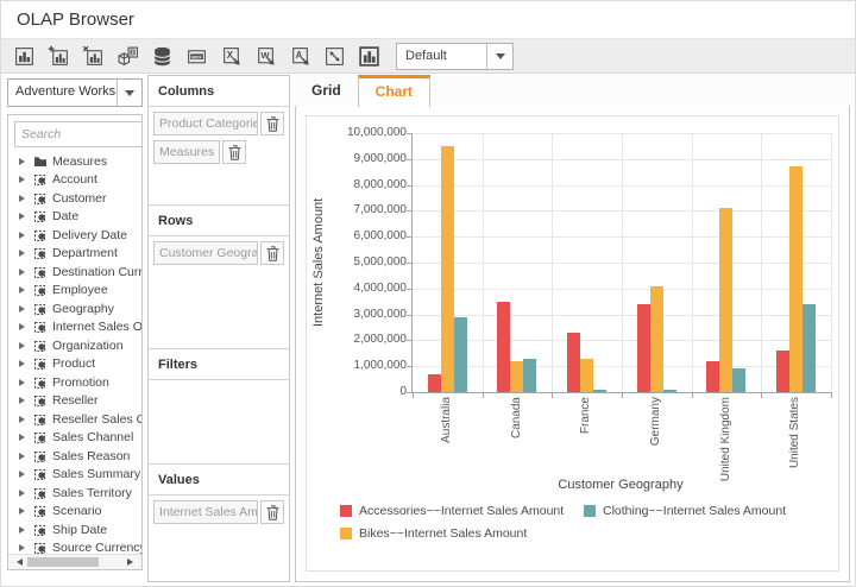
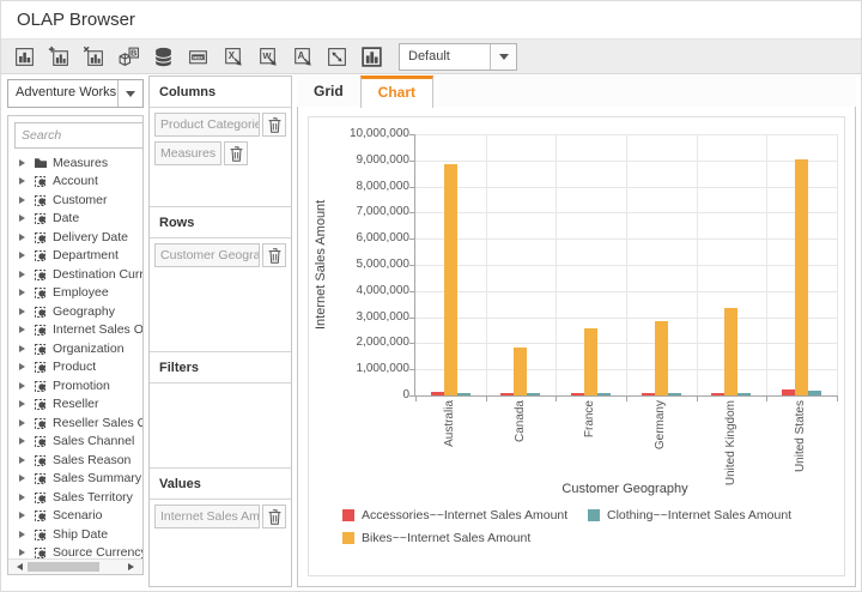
Accessories~~Internet Sales Amount/Australia: 700000 -> 100000
Bikes~~Internet Sales Amount/Australia: 9500000 -> 8800000
Clothing~~Internet Sales Amount/Australia: 2900000 -> 100000
Accessories~~Internet Sales Amount/Canada: 3500000 -> 100000
Bikes~~Internet Sales Amount/Canada: 1200000 -> 1800000
Clothing~~Internet Sales Amount/Canada: 1300000 -> 100000
Accessories~~Internet Sales Amount/France: 2300000 -> 100000
Bikes~~Internet Sales Amount/France: 1300000 -> 2600000
Accessories~~Internet Sales Amount/Germany: 3400000 -> 100000
Bikes~~Internet Sales Amount/Germany: 4100000 -> 2800000
Accessories~~Internet Sales Amount/United Kingdom: 1200000 -> 100000
Bikes~~Internet Sales Amount/United Kingdom: 7100000 -> 3400000
Clothing~~Internet Sales Amount/United Kingdom: 900000 -> 100000
Accessories~~Internet Sales Amount/United States: 1600000 -> 200000
Bikes~~Internet Sales Amount/United States: 8700000 -> 9100000
Clothing~~Internet Sales Amount/United States: 3400000 -> 200000
